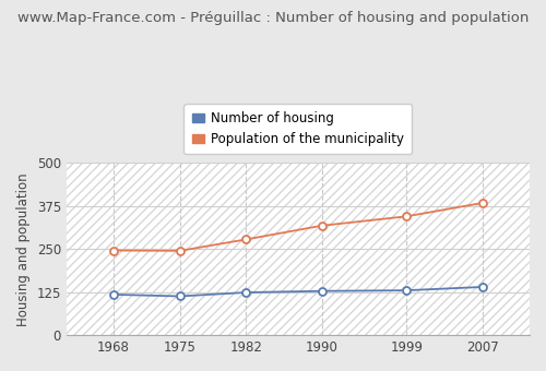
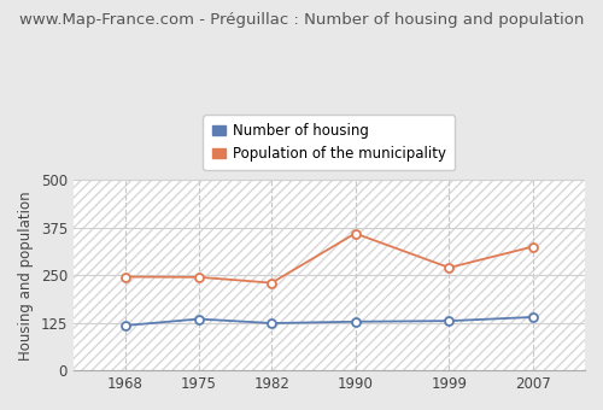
Number of housing/1975: 113 -> 135
Population of the municipality/1982: 278 -> 230
Population of the municipality/1990: 318 -> 360
Population of the municipality/1999: 345 -> 270
Population of the municipality/2007: 384 -> 325
